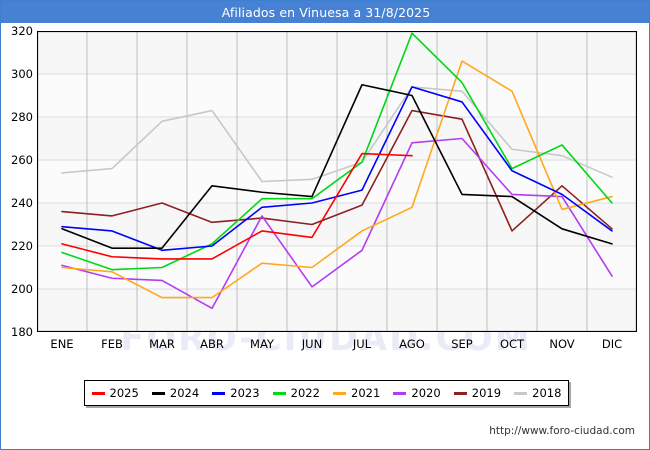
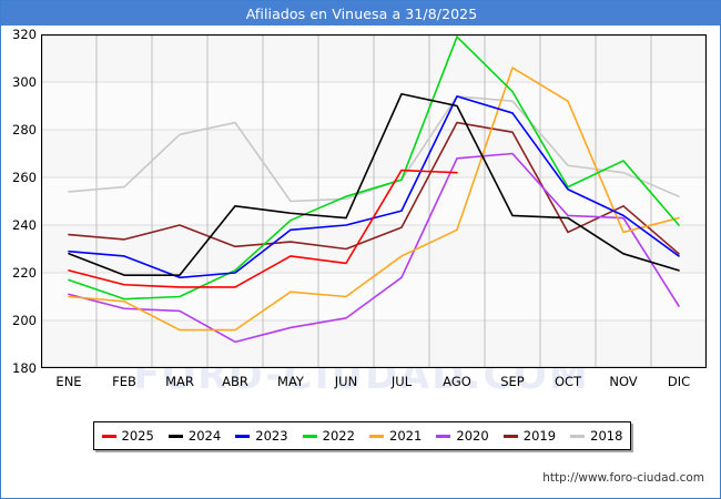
2020/MAY: 234 -> 197
2022/JUN: 242 -> 252
2019/OCT: 227 -> 237
